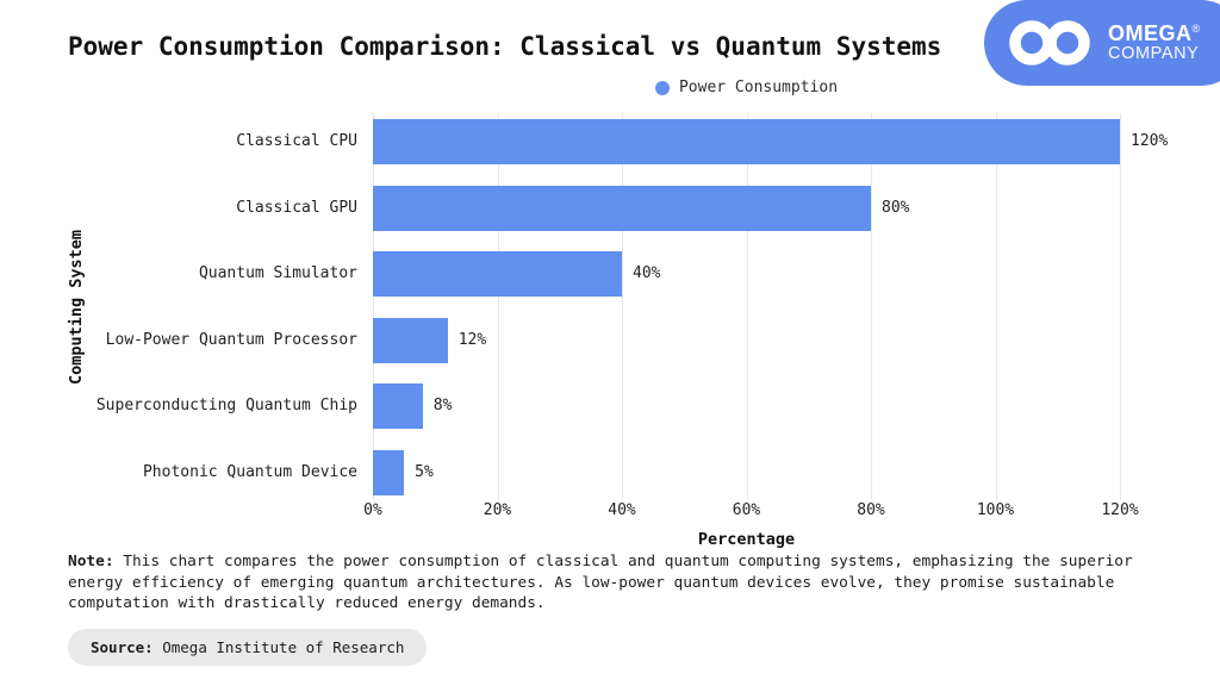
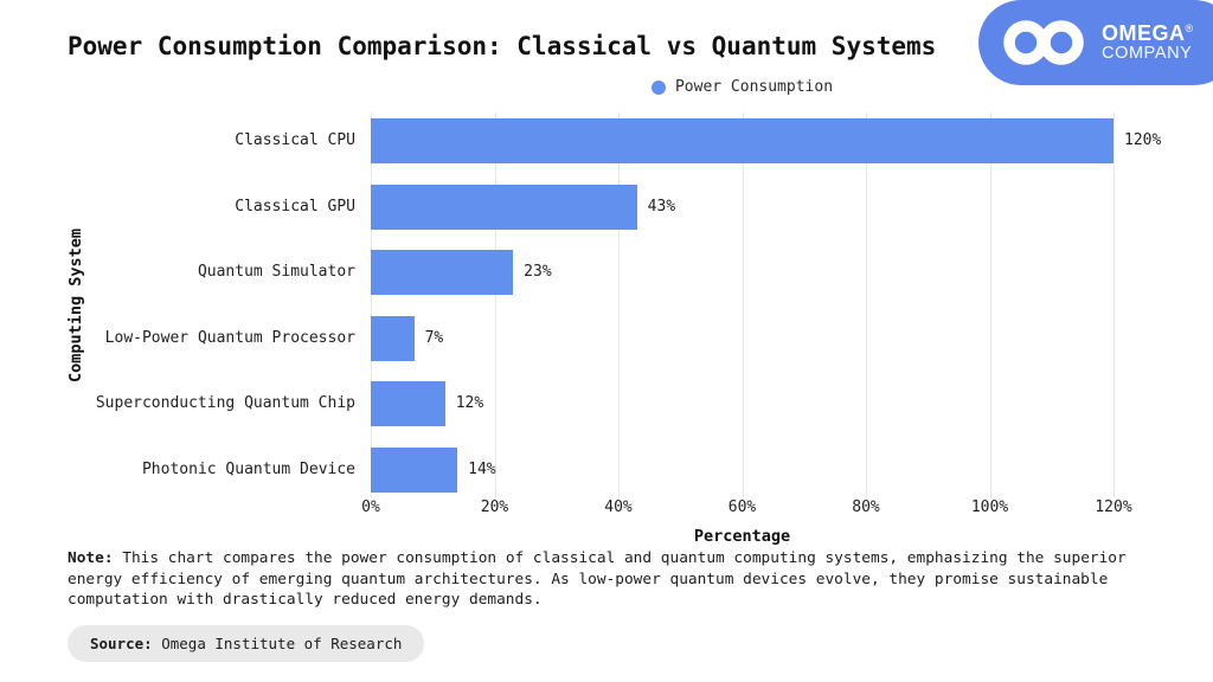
Classical GPU: 80% -> 43%
Quantum Simulator: 40% -> 23%
Low-Power Quantum Processor: 12% -> 7%
Superconducting Quantum Chip: 8% -> 12%
Photonic Quantum Device: 5% -> 14%
